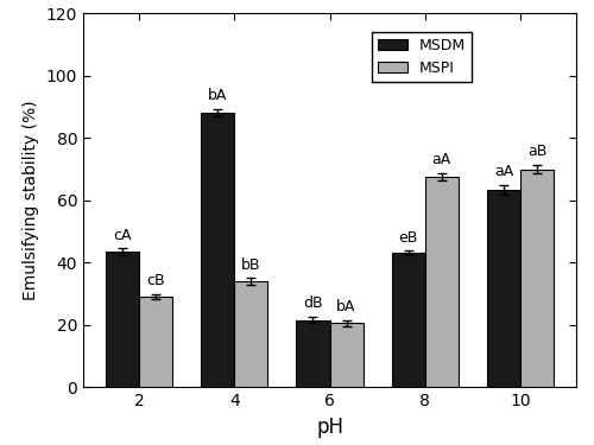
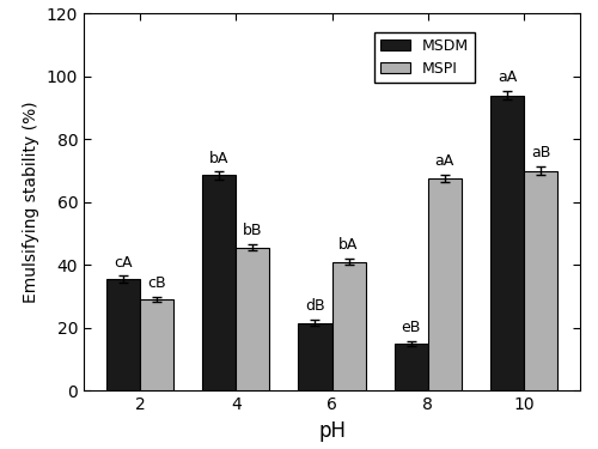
MSDM/2: 43.5 -> 35.5
MSDM/4: 88.0 -> 68.5
MSPI/4: 34.0 -> 45.5
MSPI/6: 20.5 -> 41.0
MSDM/8: 43.0 -> 15.0
MSDM/10: 63.5 -> 94.0
